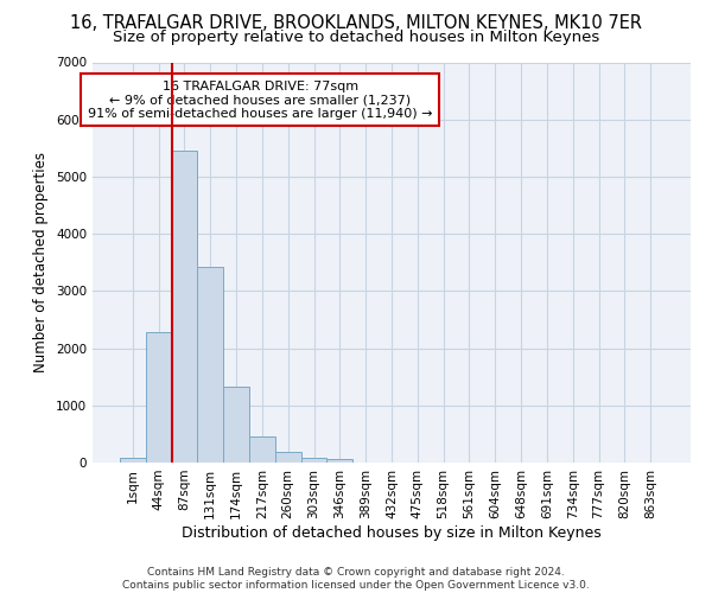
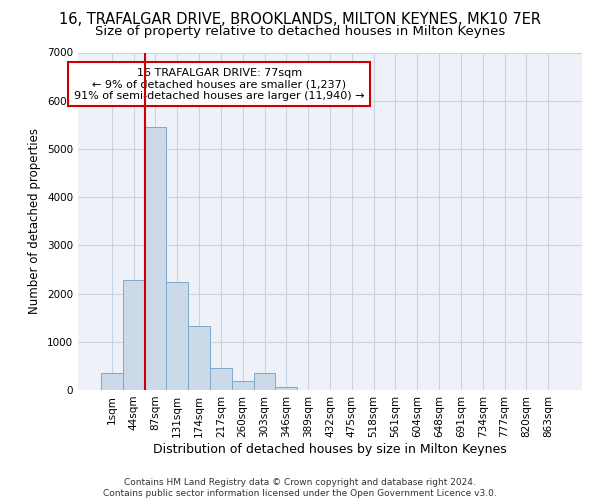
1sqm: 80 -> 350
131sqm: 3420 -> 2250
303sqm: 90 -> 350
